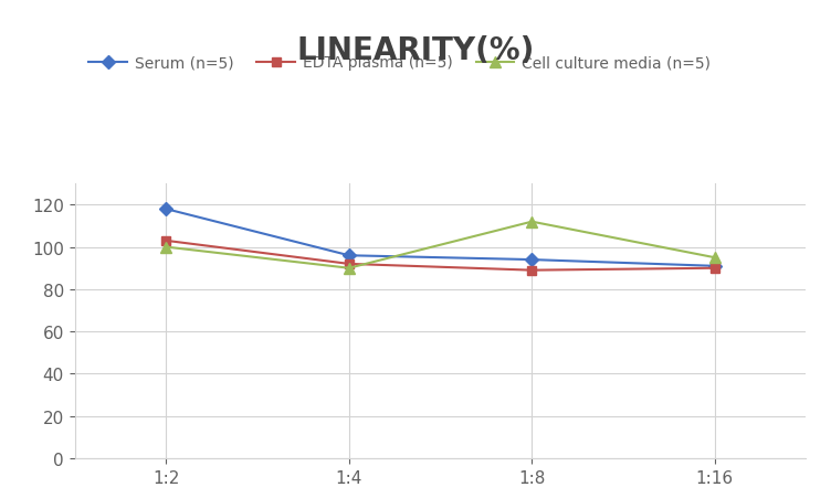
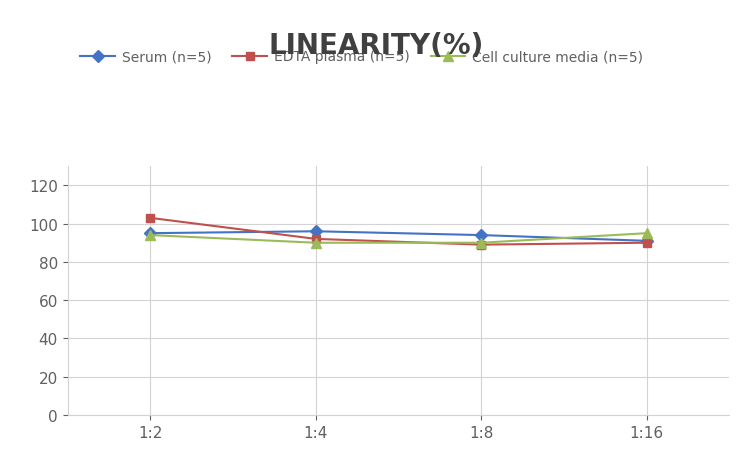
Serum (n=5)/1:2: 118 -> 95
Cell culture media (n=5)/1:2: 100 -> 94
Cell culture media (n=5)/1:8: 112 -> 90
